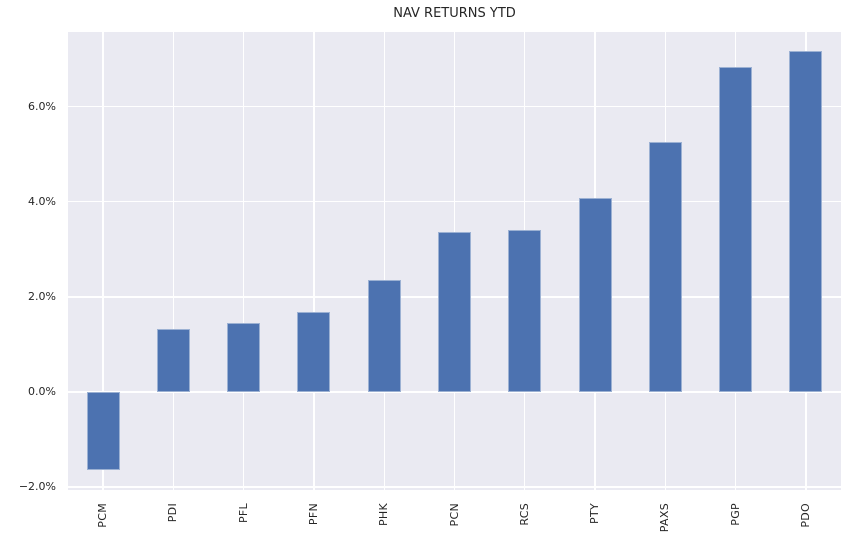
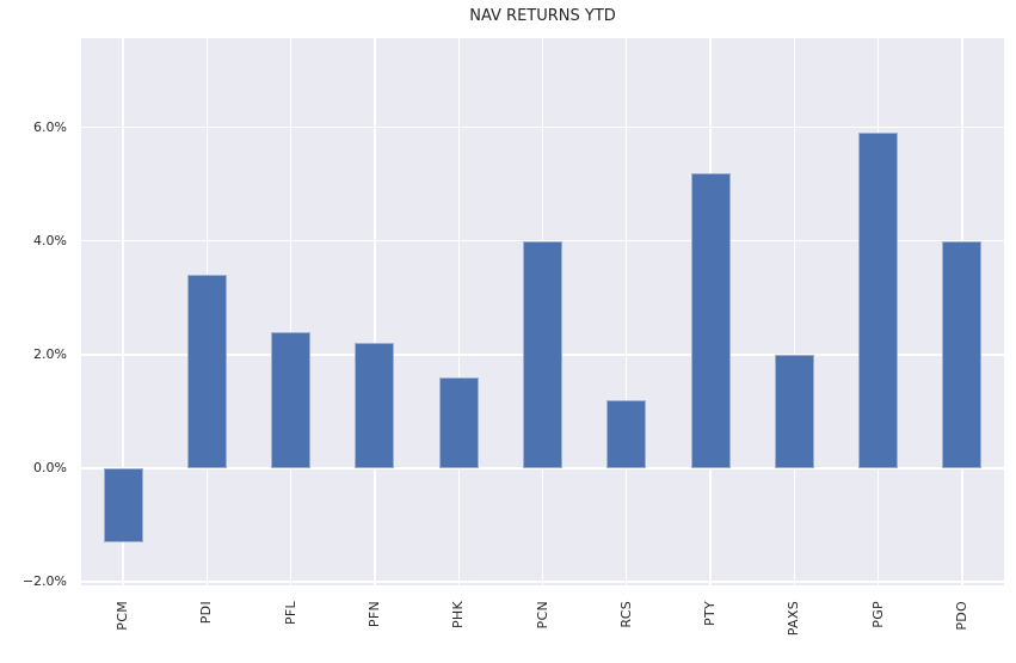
PCM: -1.6% -> -1.3%
PDI: 1.3% -> 3.4%
PFL: 1.5% -> 2.4%
PFN: 1.7% -> 2.2%
PHK: 2.4% -> 1.6%
PCN: 3.4% -> 4.0%
RCS: 3.4% -> 1.2%
PTY: 4.1% -> 5.2%
PAXS: 5.3% -> 2.0%
PGP: 6.8% -> 5.9%
PDO: 7.2% -> 4.0%
